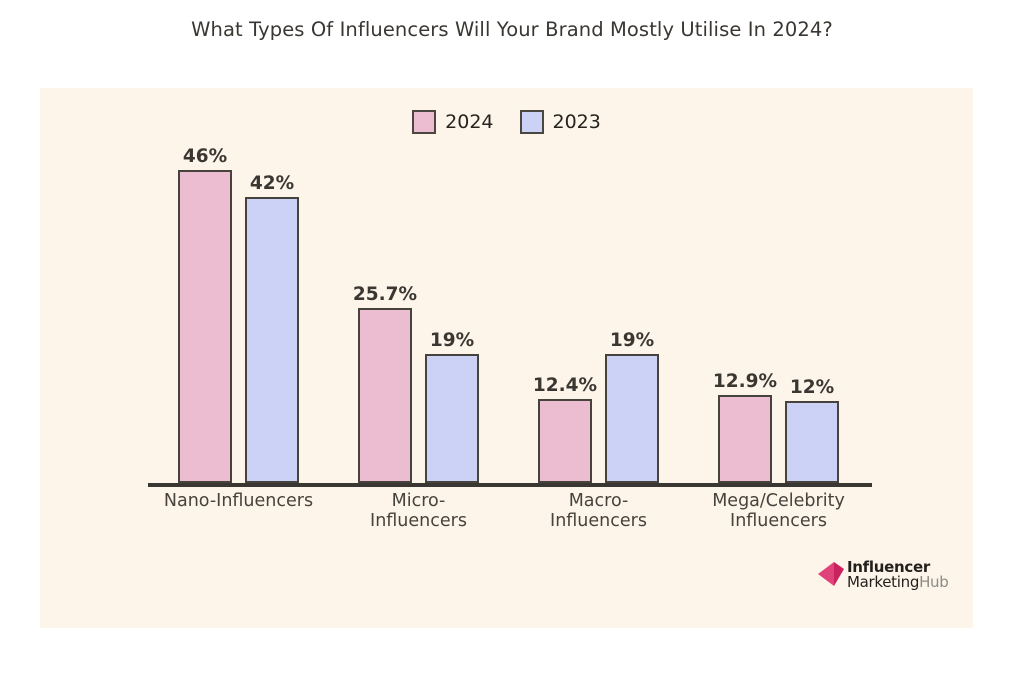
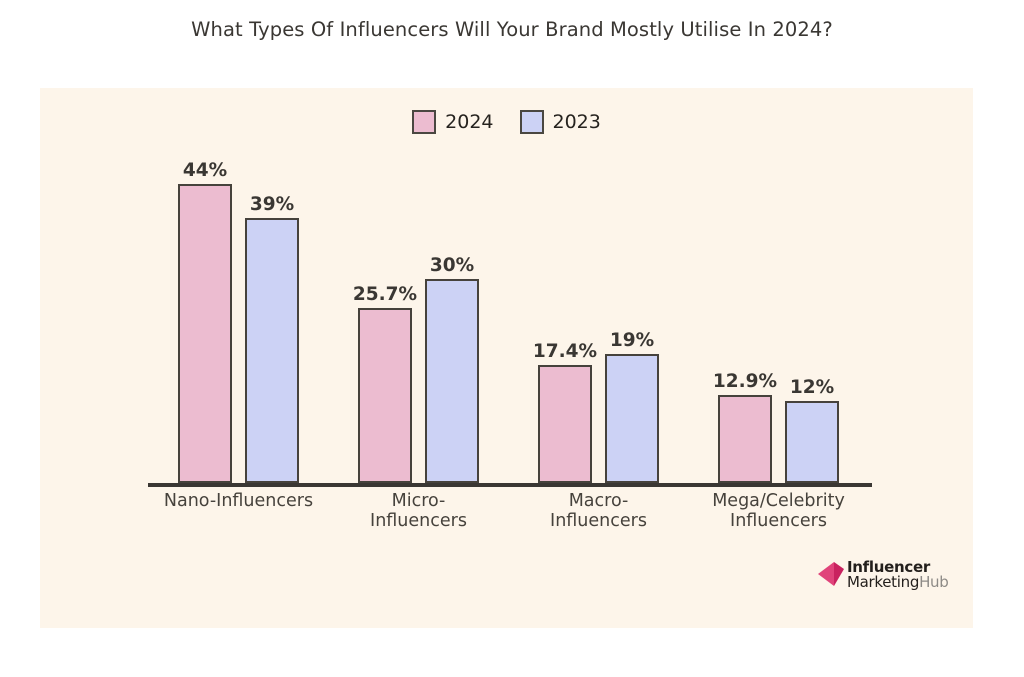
2024/Nano-Influencers: 46% -> 44%
2023/Nano-Influencers: 42% -> 39%
2023/Micro-Influencers: 19% -> 30%
2024/Macro-Influencers: 12.4% -> 17.4%
